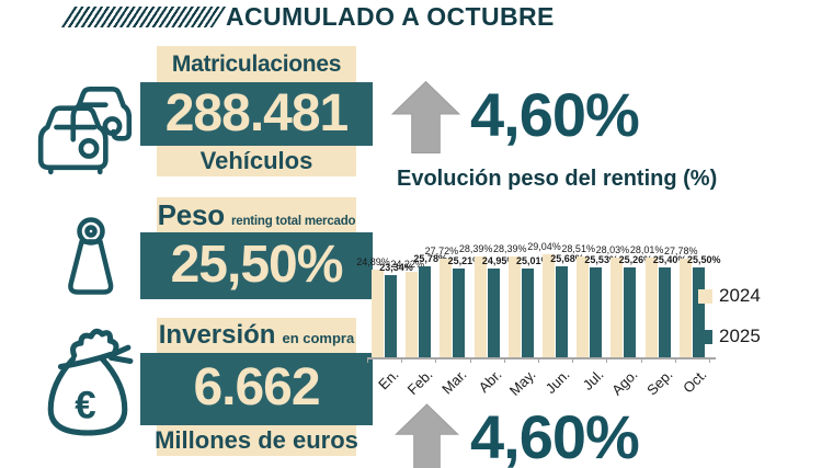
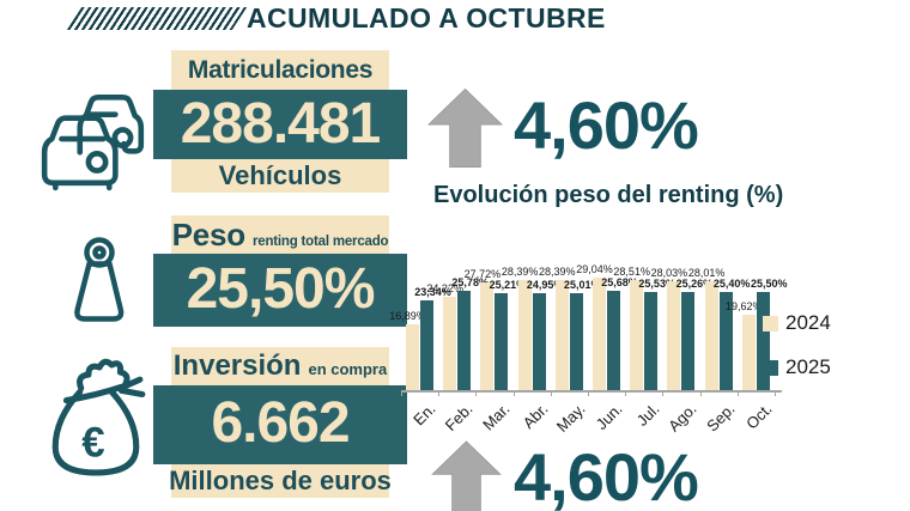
2024/En.: 24,89% -> 16,89%
2024/Oct.: 27,78% -> 19,62%
